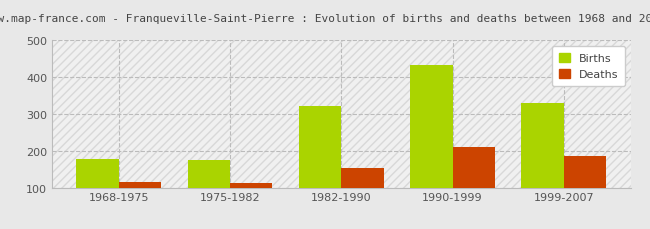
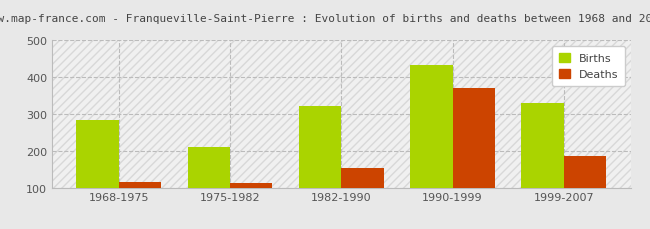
Births/1968-1975: 178 -> 285
Births/1975-1982: 176 -> 210
Deaths/1990-1999: 211 -> 370
